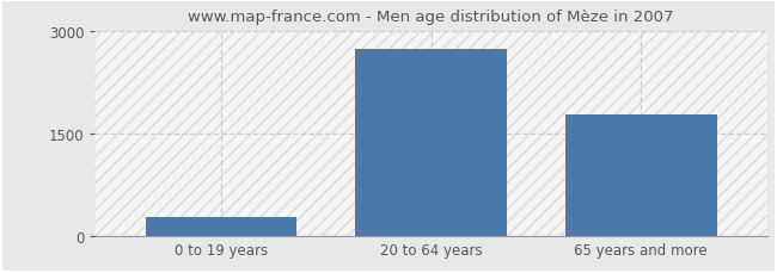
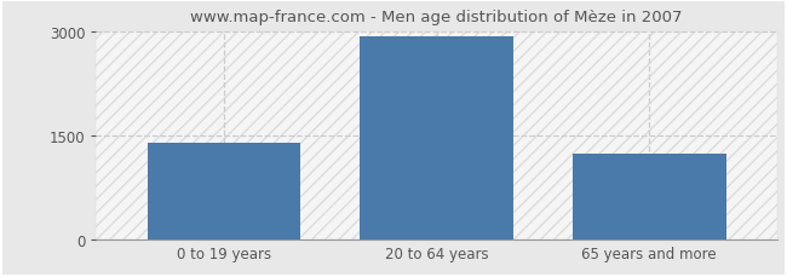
0 to 19 years: 280 -> 1390
20 to 64 years: 2740 -> 2920
65 years and more: 1780 -> 1240
